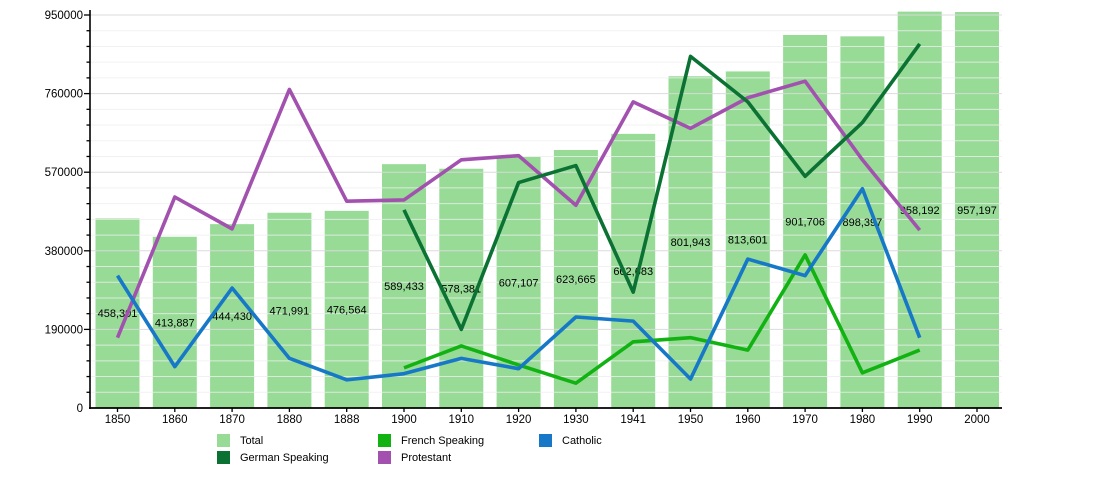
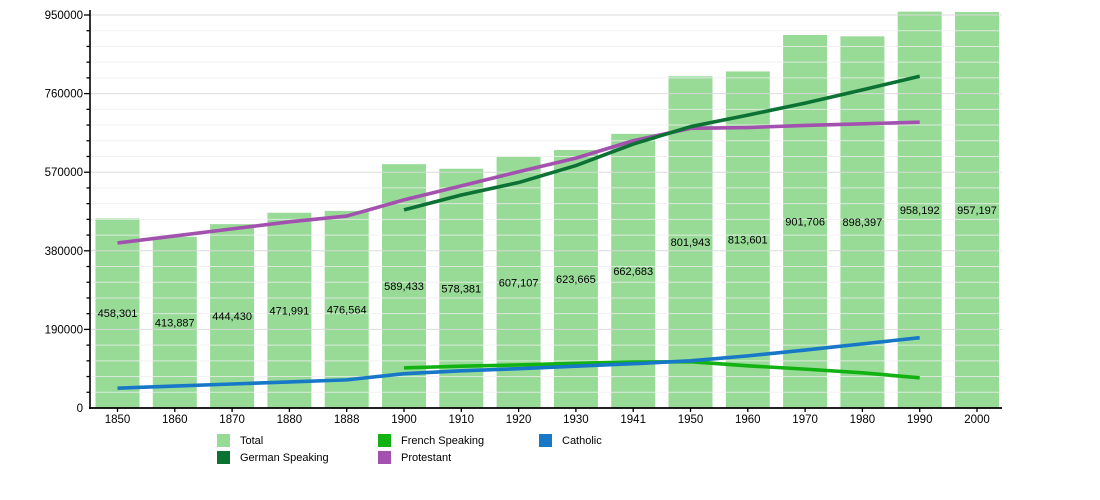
Protestant/1850: 170000 -> 400000
Catholic/1850: 320000 -> 50000
Protestant/1860: 510000 -> 420000
Catholic/1860: 100000 -> 50000
Catholic/1870: 290000 -> 60000
Protestant/1880: 770000 -> 450000
Catholic/1880: 120000 -> 60000
Protestant/1888: 500000 -> 460000
Protestant/1910: 600000 -> 540000
German Speaking/1910: 190000 -> 520000
French Speaking/1910: 150000 -> 100000
Catholic/1910: 120000 -> 90000
Protestant/1920: 610000 -> 570000
Protestant/1930: 490000 -> 600000
French Speaking/1930: 60000 -> 110000
Catholic/1930: 220000 -> 100000
Protestant/1941: 740000 -> 650000
German Speaking/1941: 280000 -> 640000
French Speaking/1941: 160000 -> 110000
Catholic/1941: 210000 -> 110000
German Speaking/1950: 850000 -> 680000
French Speaking/1950: 170000 -> 110000
Catholic/1950: 70000 -> 110000
Protestant/1960: 750000 -> 680000
German Speaking/1960: 740000 -> 710000
French Speaking/1960: 140000 -> 100000
Catholic/1960: 360000 -> 130000
Protestant/1970: 790000 -> 680000
German Speaking/1970: 560000 -> 740000
French Speaking/1970: 370000 -> 90000
Catholic/1970: 320000 -> 140000
Protestant/1980: 600000 -> 690000
German Speaking/1980: 690000 -> 770000
Catholic/1980: 530000 -> 160000
Protestant/1990: 430000 -> 690000
German Speaking/1990: 880000 -> 800000
French Speaking/1990: 140000 -> 70000
